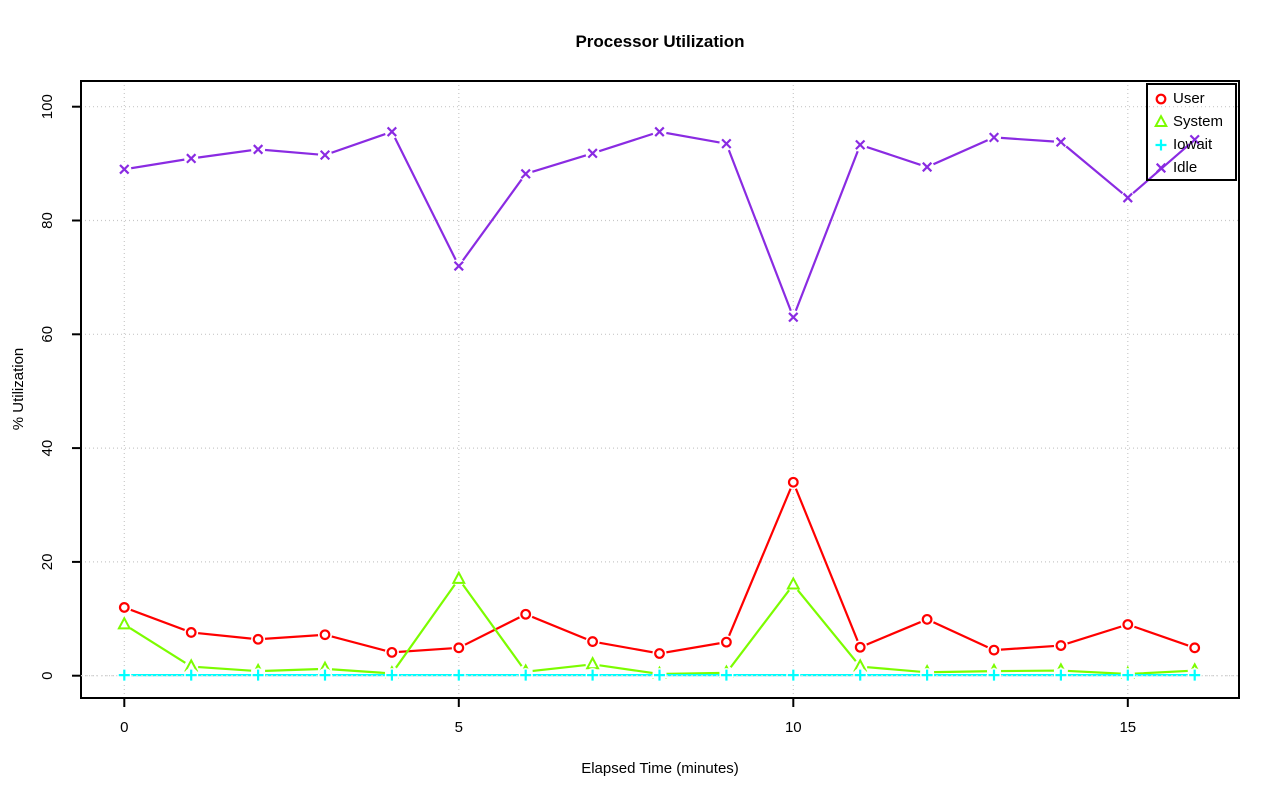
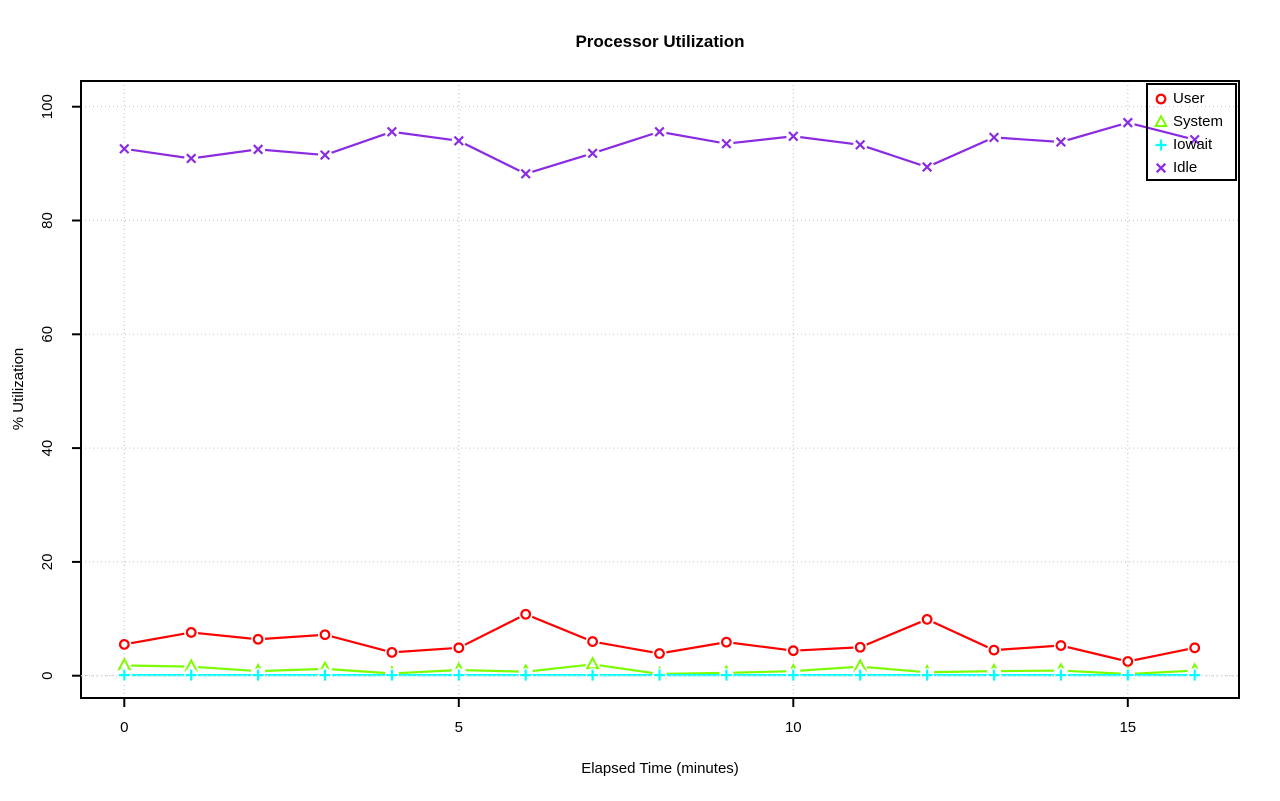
User/0: 12 -> 6
System/0: 9 -> 2
Idle/0: 89 -> 93
System/5: 17 -> 1
Idle/5: 72 -> 94
User/10: 34 -> 4
System/10: 16 -> 1
Idle/10: 63 -> 95
User/15: 9 -> 2
Idle/15: 84 -> 97
